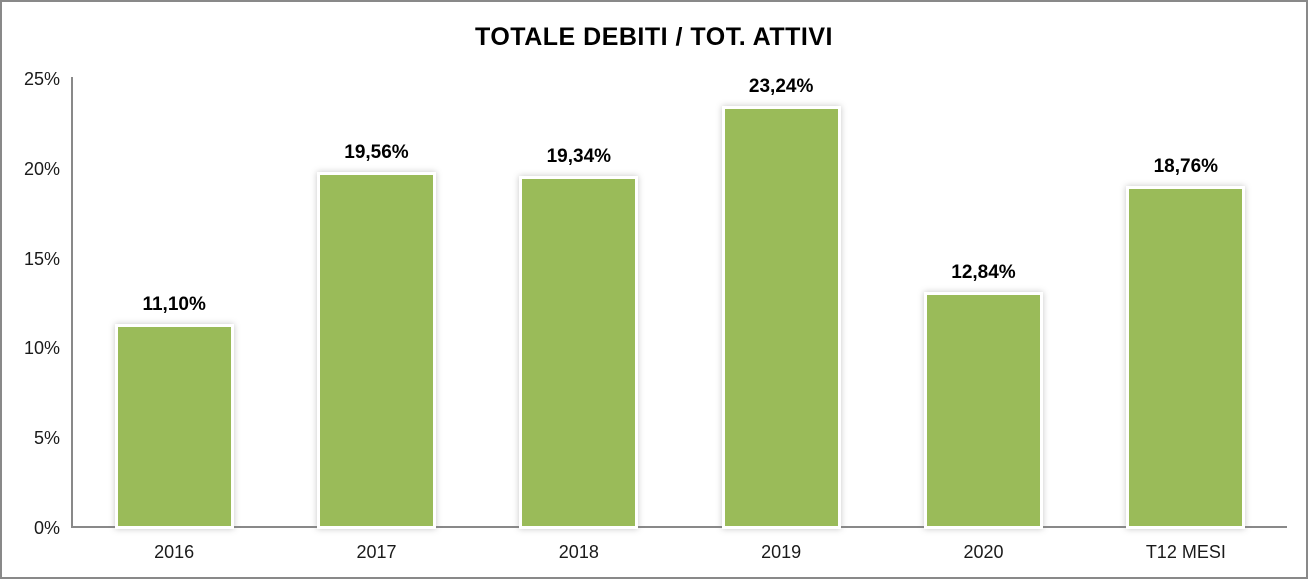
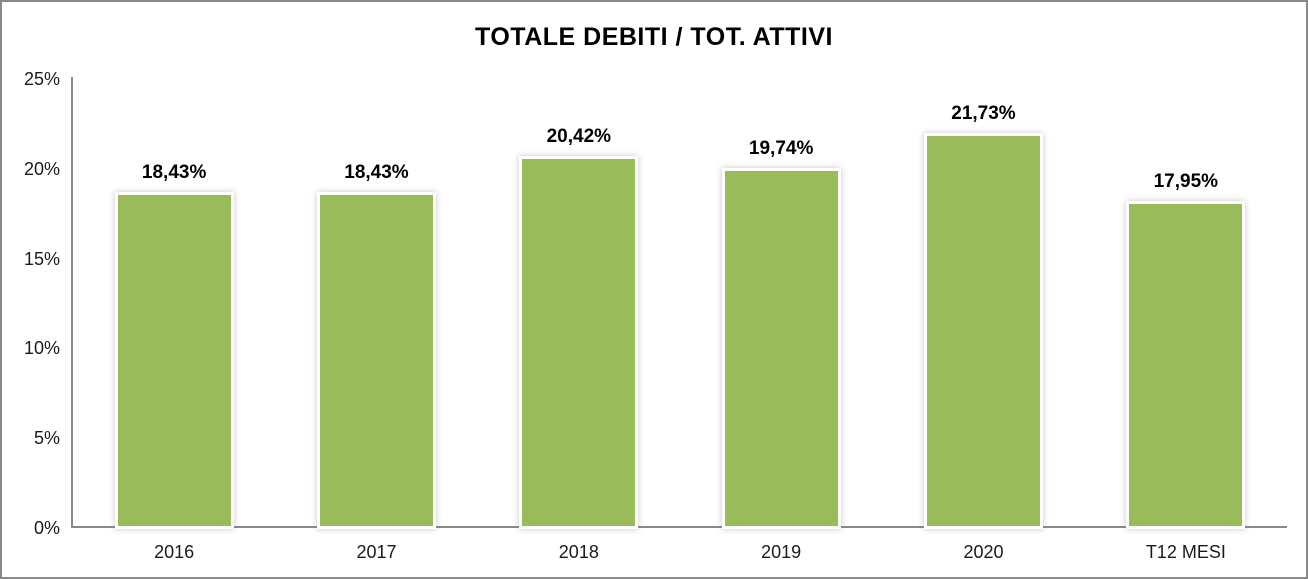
2016: 11,10% -> 18,43%
2017: 19,56% -> 18,43%
2018: 19,34% -> 20,42%
2019: 23,24% -> 19,74%
2020: 12,84% -> 21,73%
T12 MESI: 18,76% -> 17,95%
